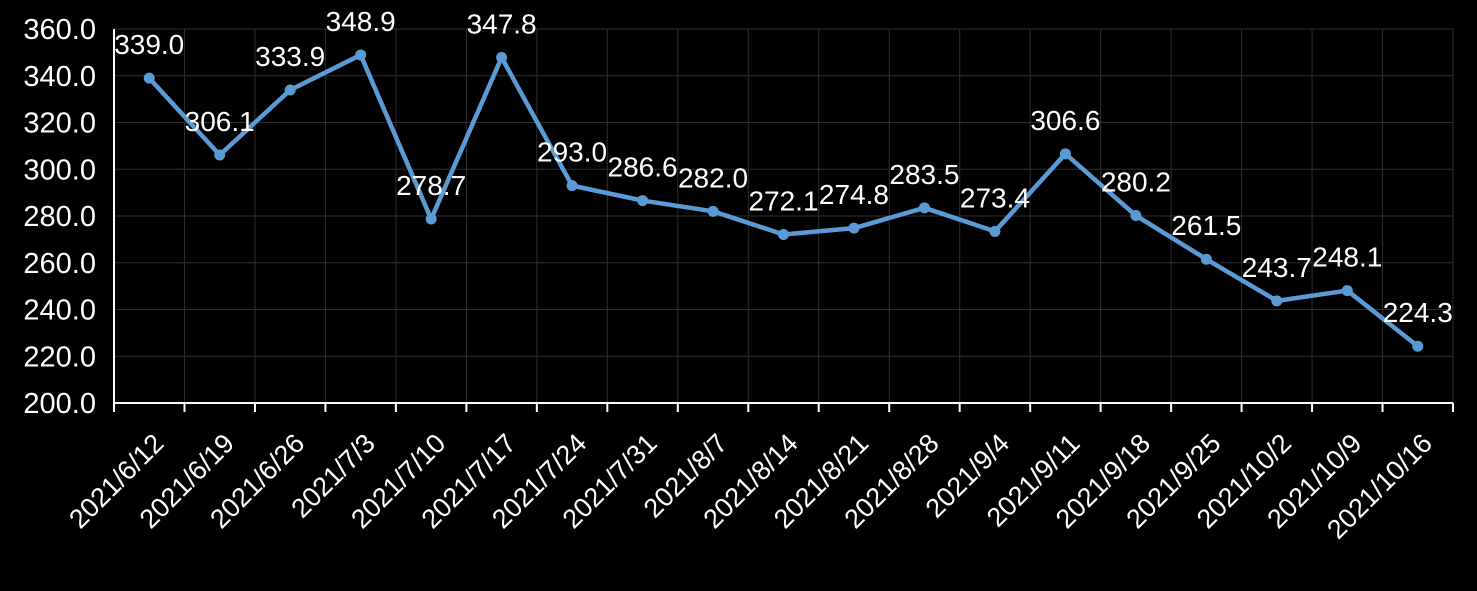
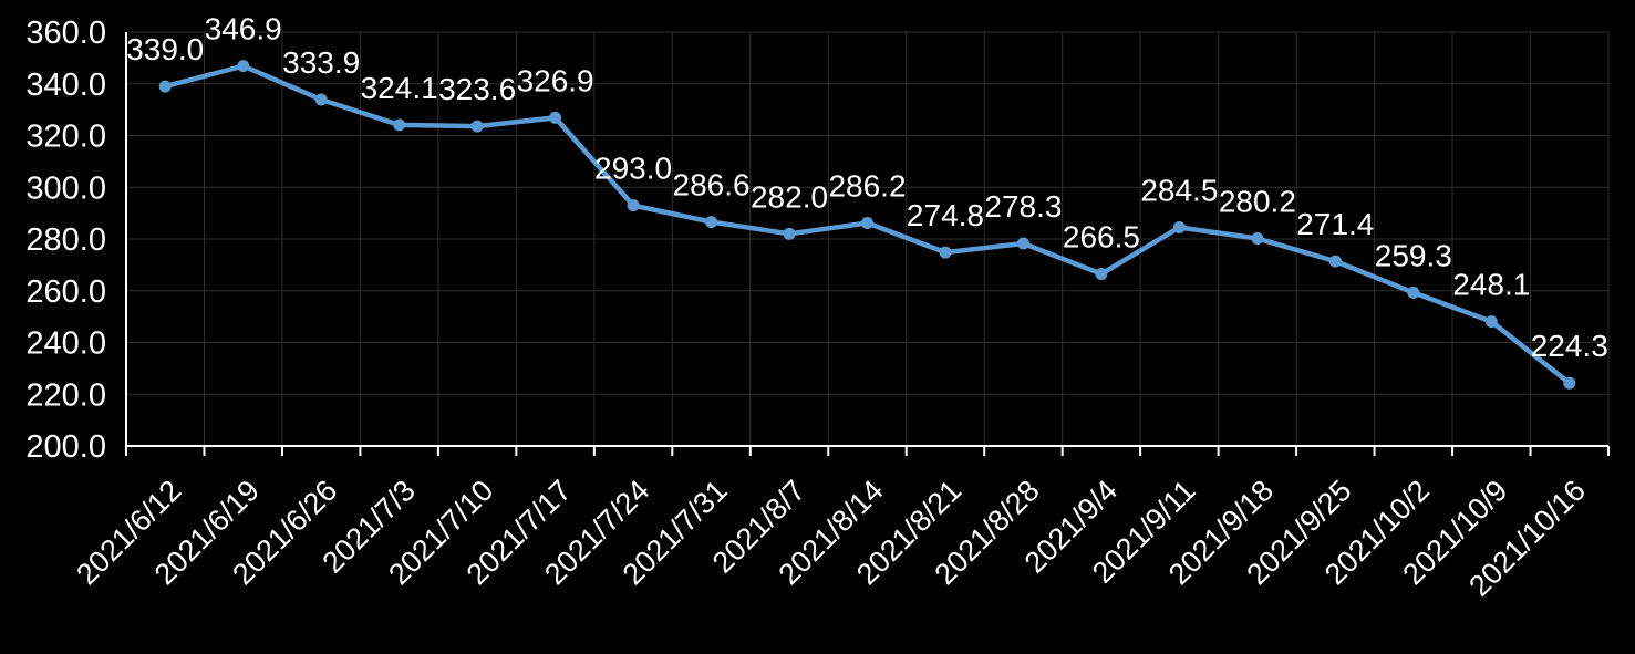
2021/6/19: 306.1 -> 346.9
2021/7/3: 348.9 -> 324.1
2021/7/10: 278.7 -> 323.6
2021/7/17: 347.8 -> 326.9
2021/8/14: 272.1 -> 286.2
2021/8/28: 283.5 -> 278.3
2021/9/4: 273.4 -> 266.5
2021/9/11: 306.6 -> 284.5
2021/9/25: 261.5 -> 271.4
2021/10/2: 243.7 -> 259.3
